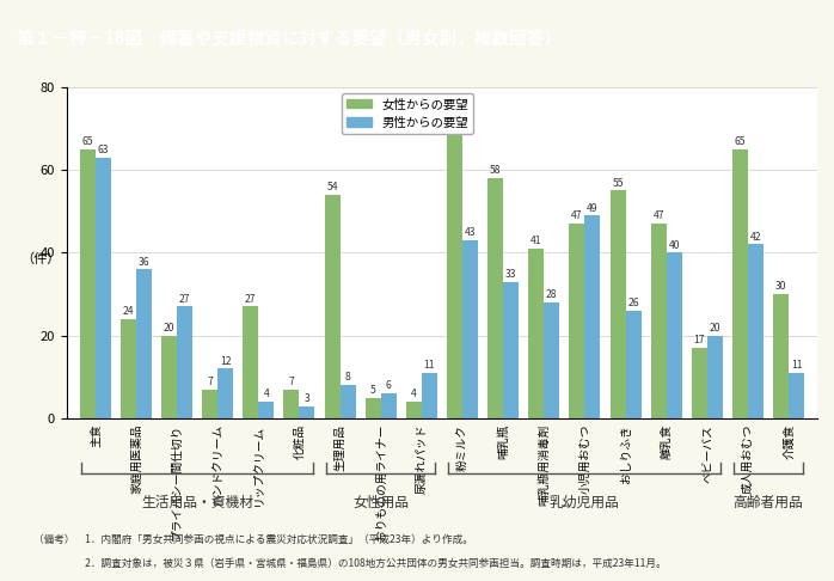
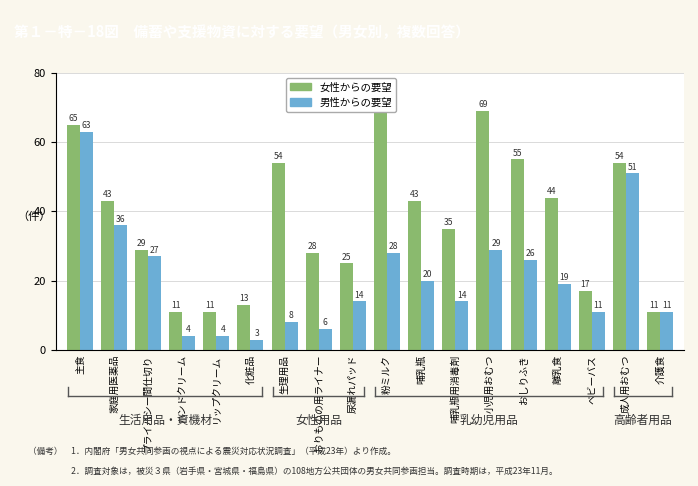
女性からの要望/家庭用医薬品: 24 -> 43
女性からの要望/プライバシー間仕切り: 20 -> 29
女性からの要望/ハンドクリーム: 7 -> 11
男性からの要望/ハンドクリーム: 12 -> 4
女性からの要望/リップクリーム: 27 -> 11
女性からの要望/化粧品: 7 -> 13
女性からの要望/おりものの用ライナー: 5 -> 28
女性からの要望/尿漏れパッド: 4 -> 25
男性からの要望/尿漏れパッド: 11 -> 14
男性からの要望/粉ミルク: 43 -> 28
女性からの要望/哺乳瓶: 58 -> 43
男性からの要望/哺乳瓶: 33 -> 20
女性からの要望/哺乳瓶用消毒剤: 41 -> 35
男性からの要望/哺乳瓶用消毒剤: 28 -> 14
女性からの要望/小児用おむつ: 47 -> 69
男性からの要望/小児用おむつ: 49 -> 29
女性からの要望/離乳食: 47 -> 44
男性からの要望/離乳食: 40 -> 19
男性からの要望/ベビーバス: 20 -> 11
女性からの要望/成人用おむつ: 65 -> 54
男性からの要望/成人用おむつ: 42 -> 51
女性からの要望/介護食: 30 -> 11
